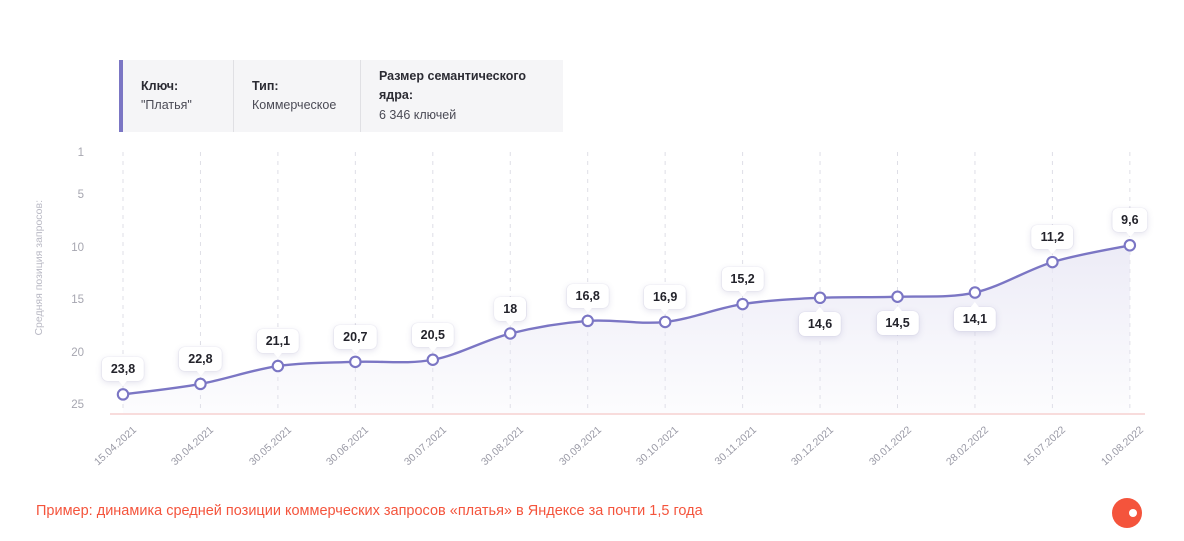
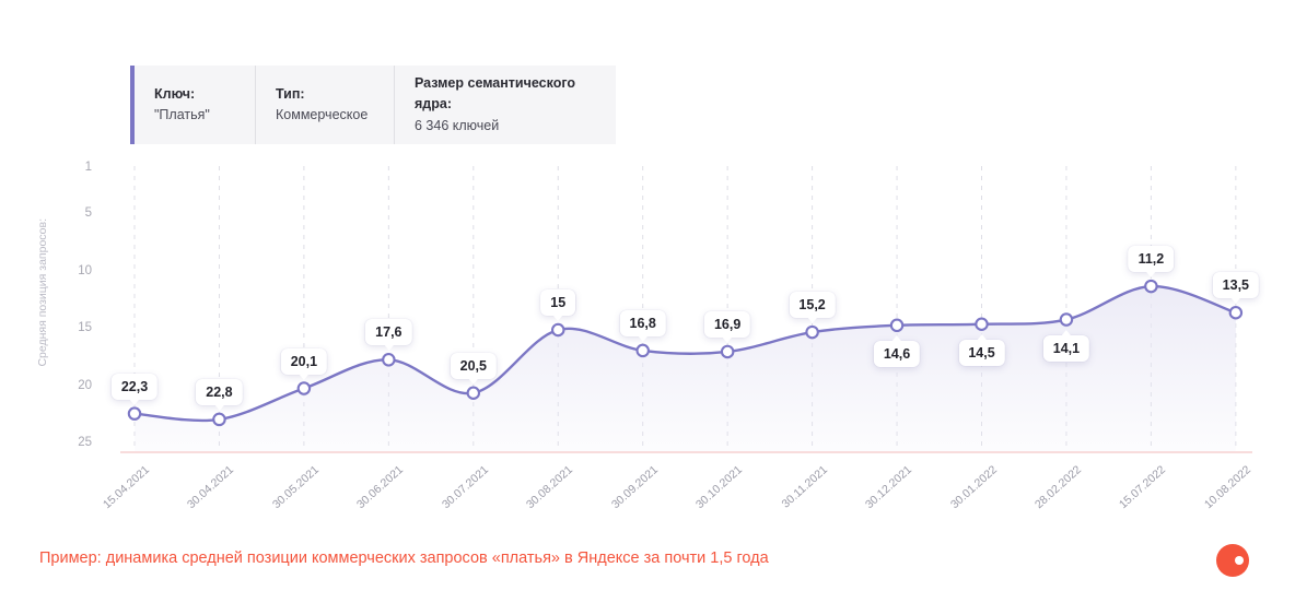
15.04.2021: 23,8 -> 22,3
30.05.2021: 21,1 -> 20,1
30.06.2021: 20,7 -> 17,6
30.08.2021: 18 -> 15
10.08.2022: 9,6 -> 13,5
